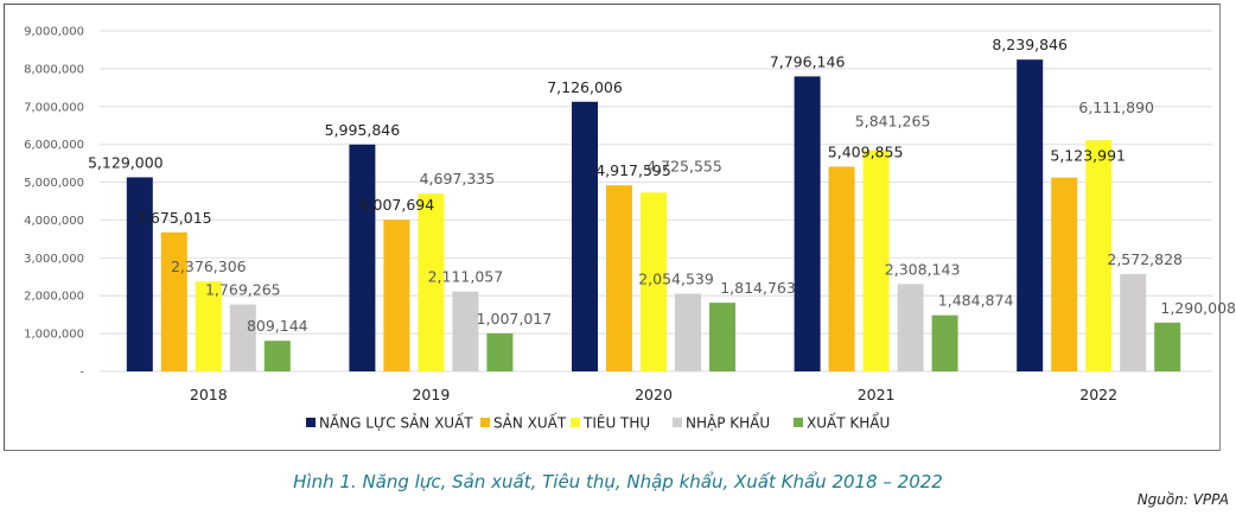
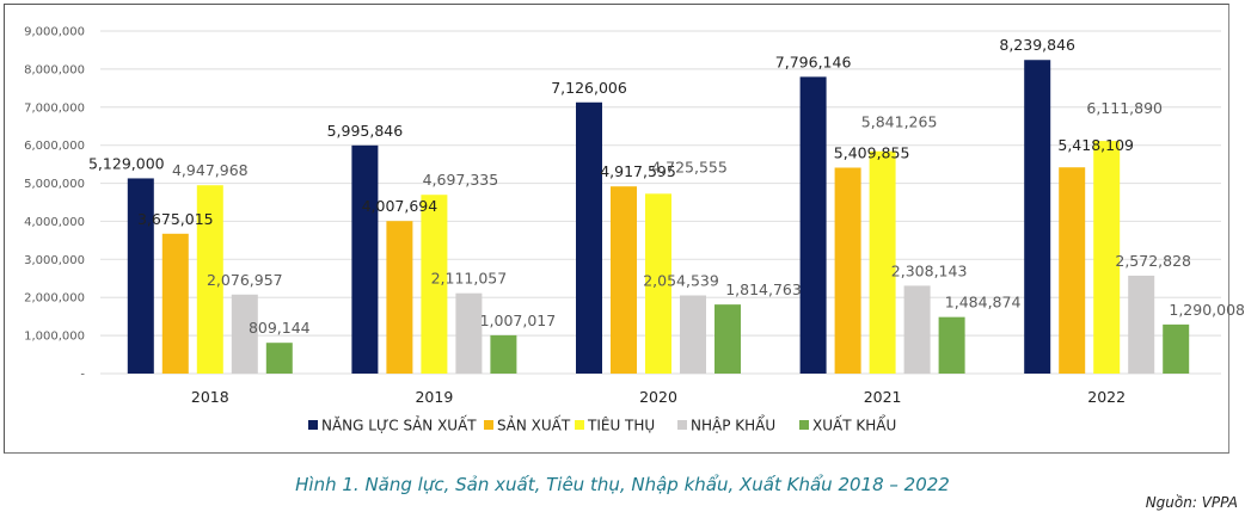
TIÊU THỤ/2018: 2,376,306 -> 4,947,968
NHẬP KHẨU/2018: 1,769,265 -> 2,076,957
SẢN XUẤT/2022: 5,123,991 -> 5,418,109
